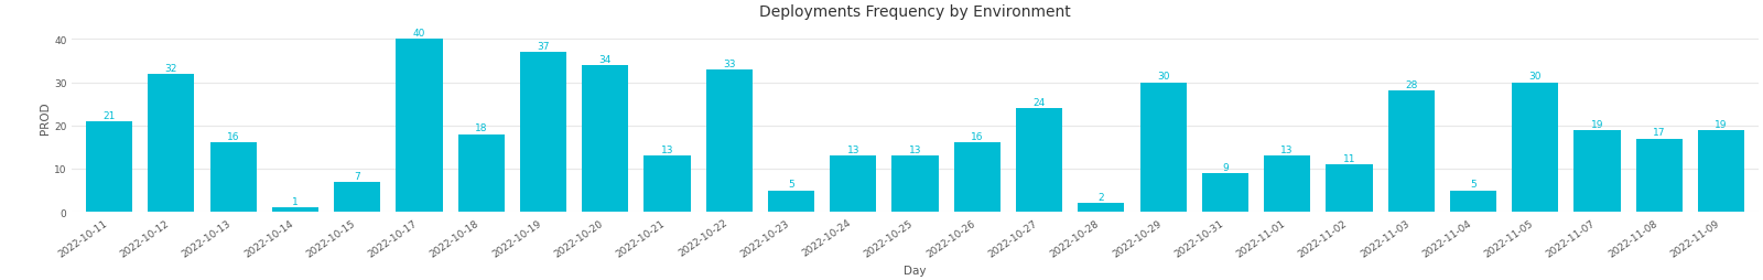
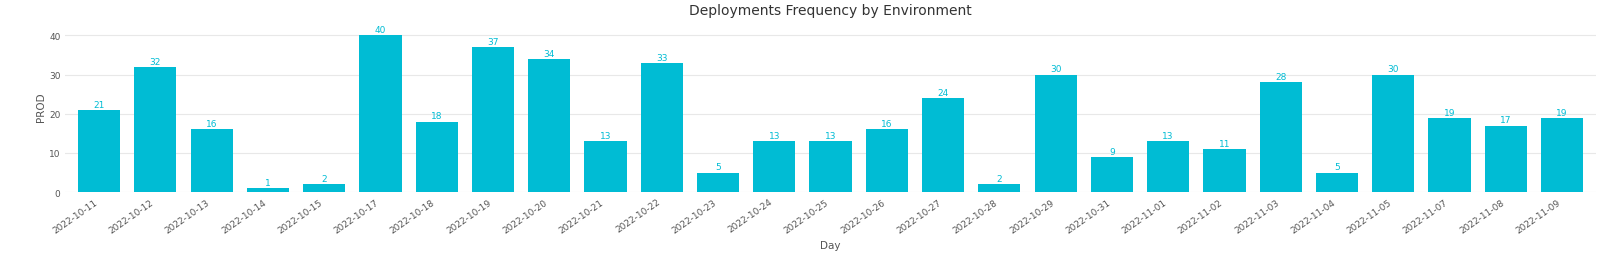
2022-10-15: 7 -> 2
